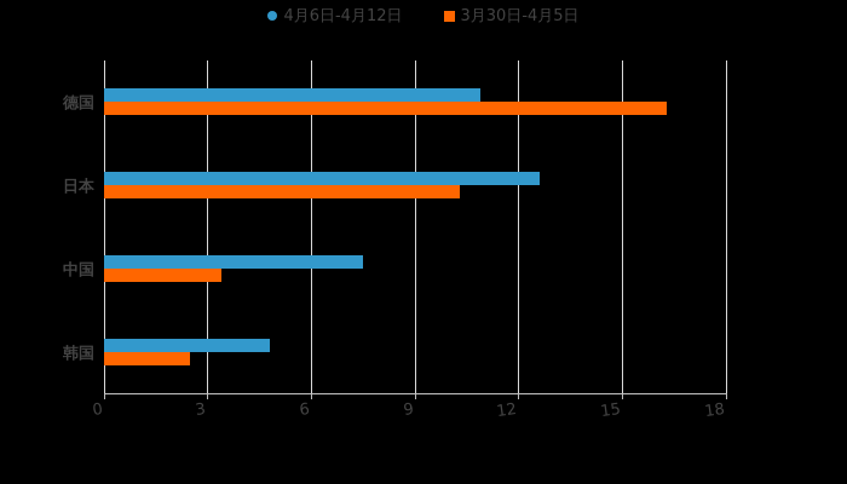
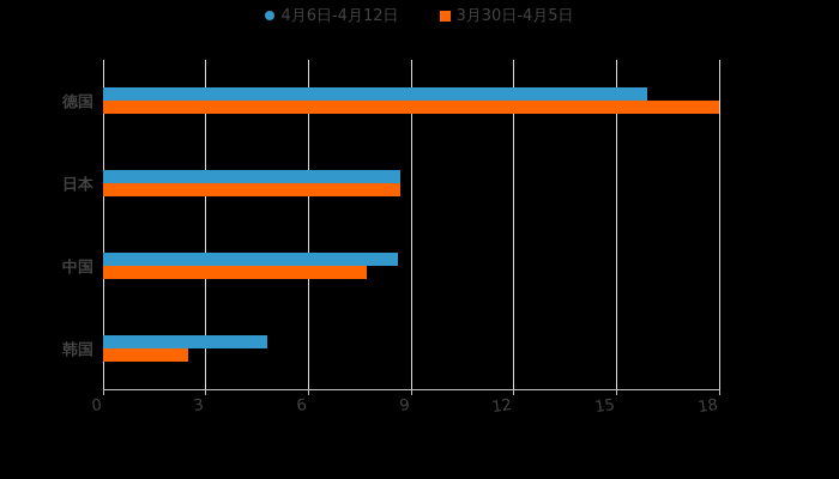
4月6日-4月12日/德国: 10.9 -> 15.9
3月30日-4月5日/德国: 16.3 -> 18.0
4月6日-4月12日/日本: 12.6 -> 8.7
3月30日-4月5日/日本: 10.3 -> 8.7
4月6日-4月12日/中国: 7.5 -> 8.6
3月30日-4月5日/中国: 3.4 -> 7.7
